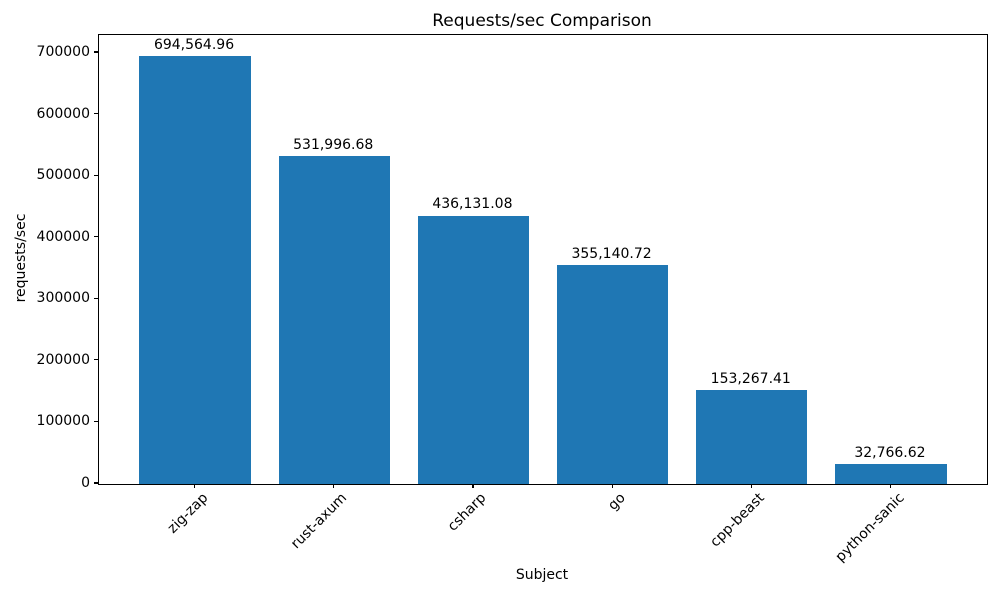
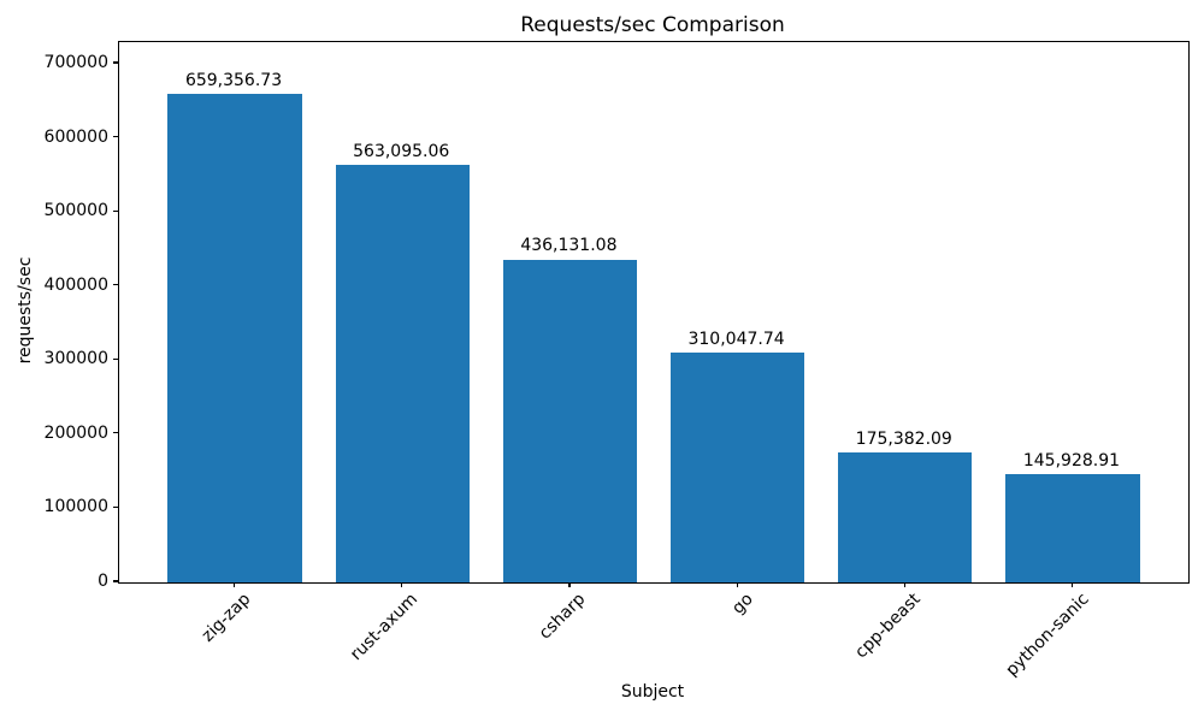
zig-zap: 694,564.96 -> 659,356.73
rust-axum: 531,996.68 -> 563,095.06
go: 355,140.72 -> 310,047.74
cpp-beast: 153,267.41 -> 175,382.09
python-sanic: 32,766.62 -> 145,928.91
